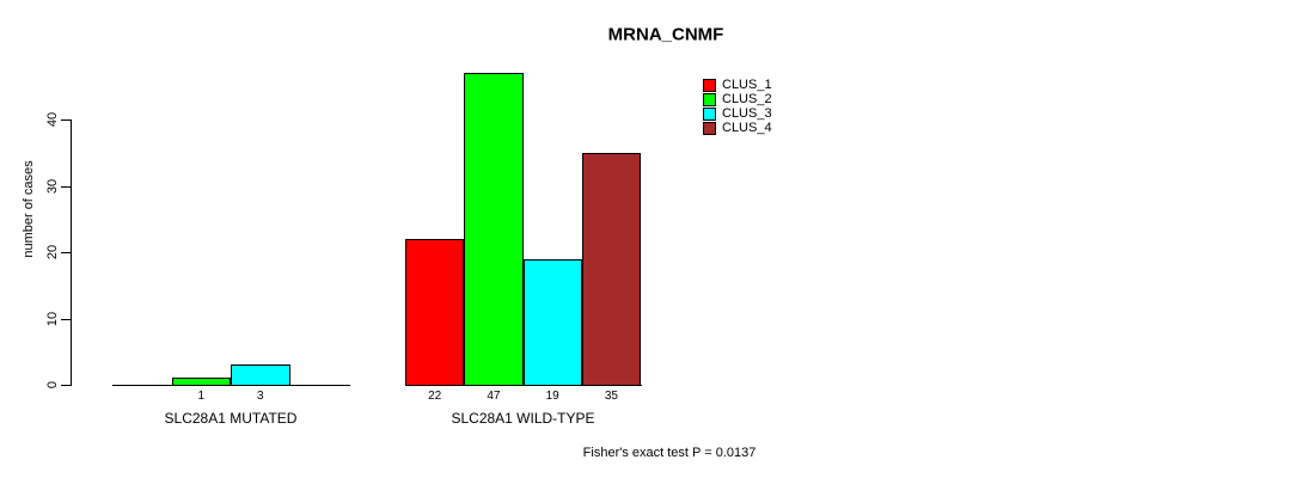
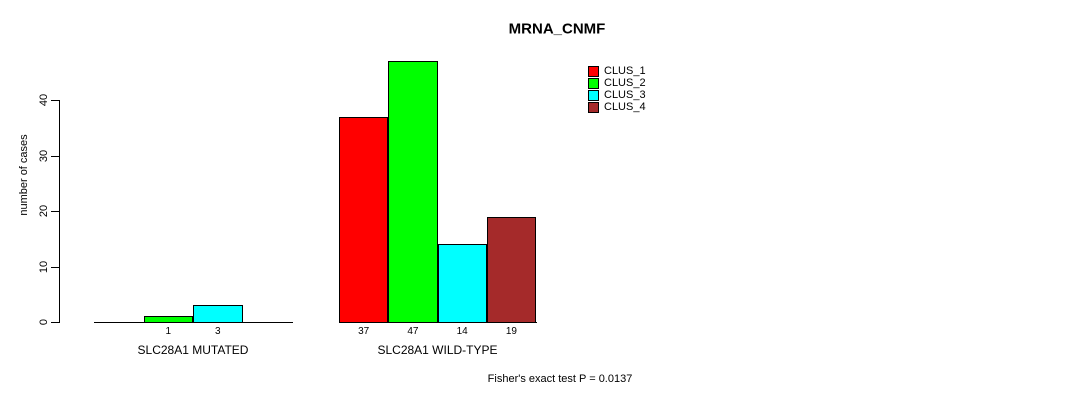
CLUS_1/SLC28A1 WILD-TYPE: 22 -> 37
CLUS_3/SLC28A1 WILD-TYPE: 19 -> 14
CLUS_4/SLC28A1 WILD-TYPE: 35 -> 19
